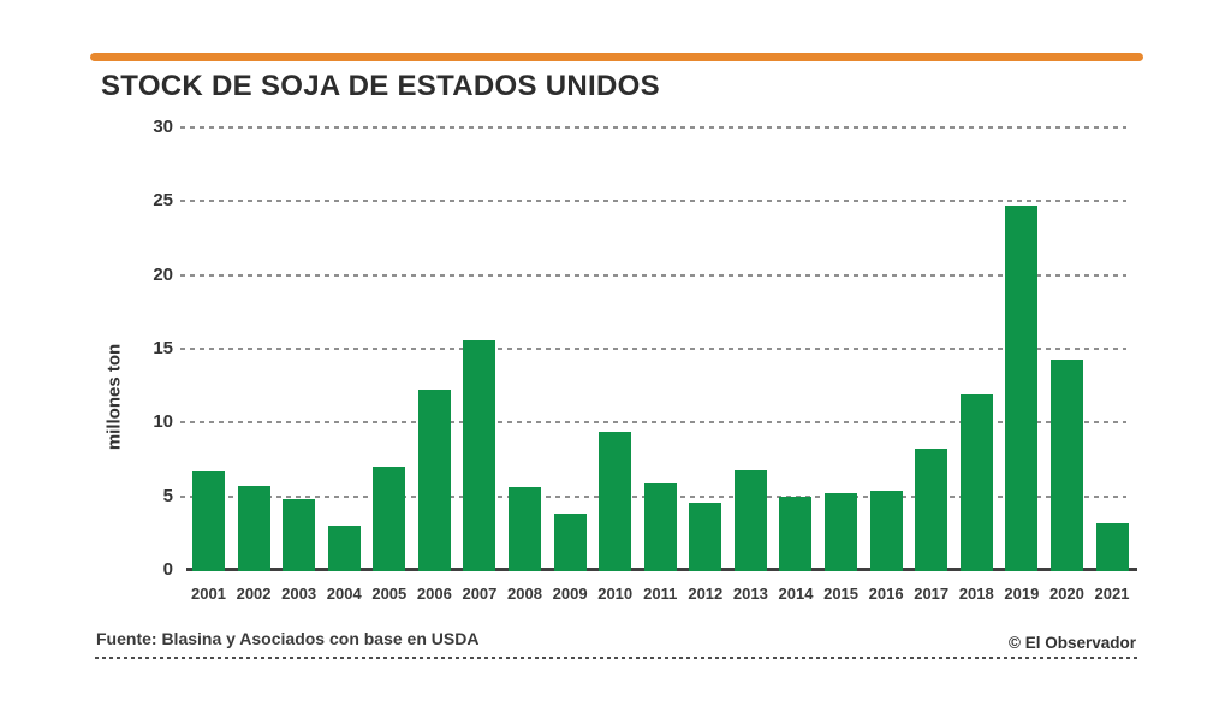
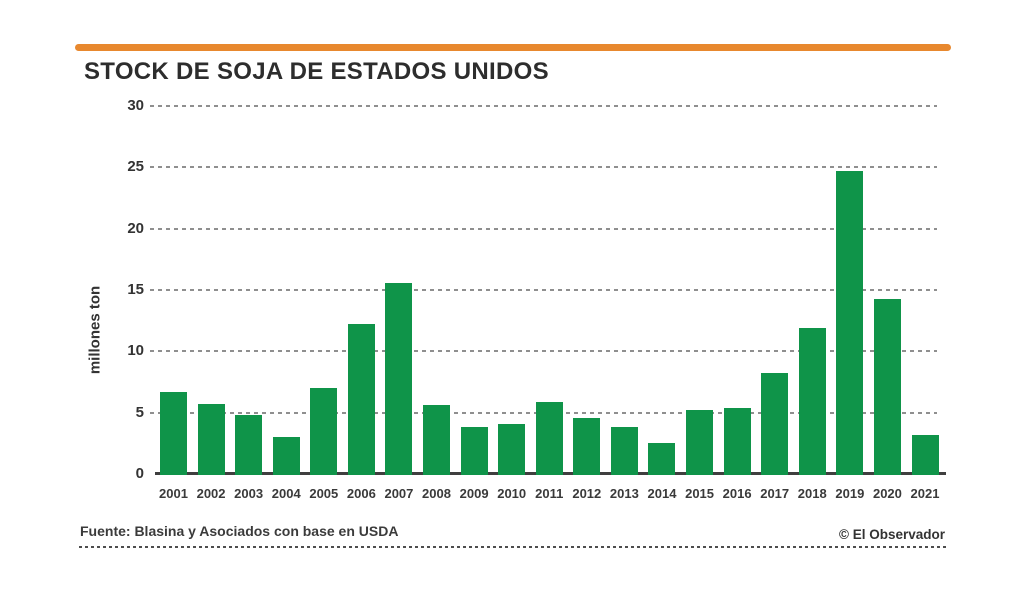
2010: 9.4 -> 4.1
2013: 6.8 -> 3.8
2014: 5.0 -> 2.5
